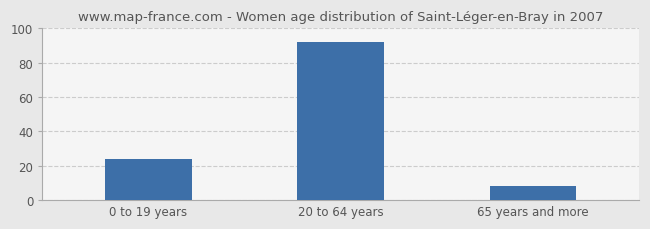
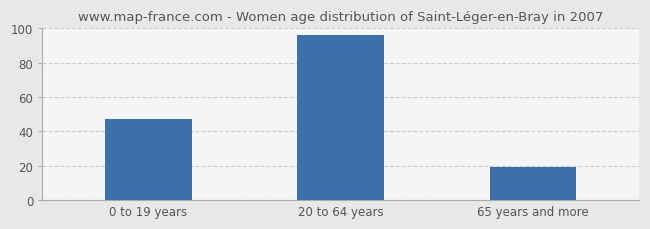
0 to 19 years: 24 -> 47
20 to 64 years: 92 -> 96
65 years and more: 8 -> 19
